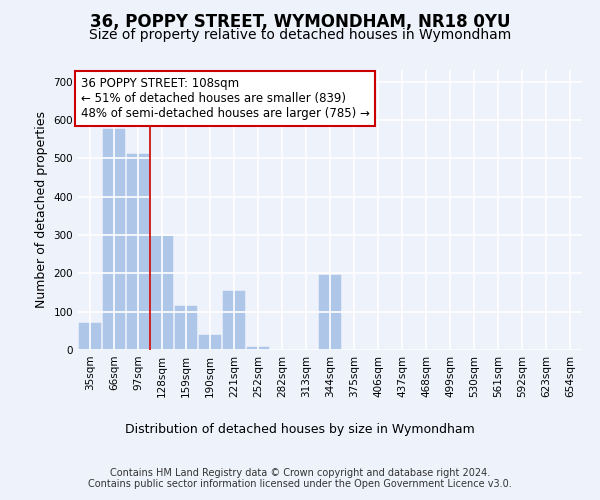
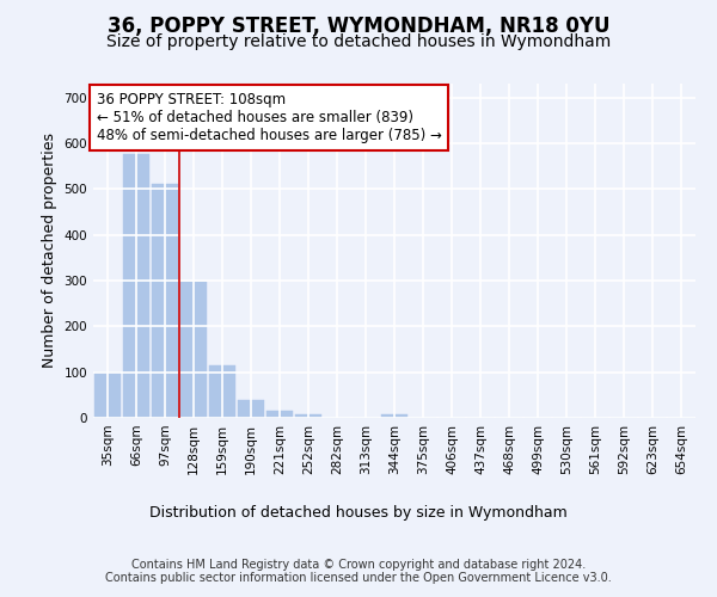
35sqm: 70 -> 100
221sqm: 155 -> 15
344sqm: 195 -> 7
